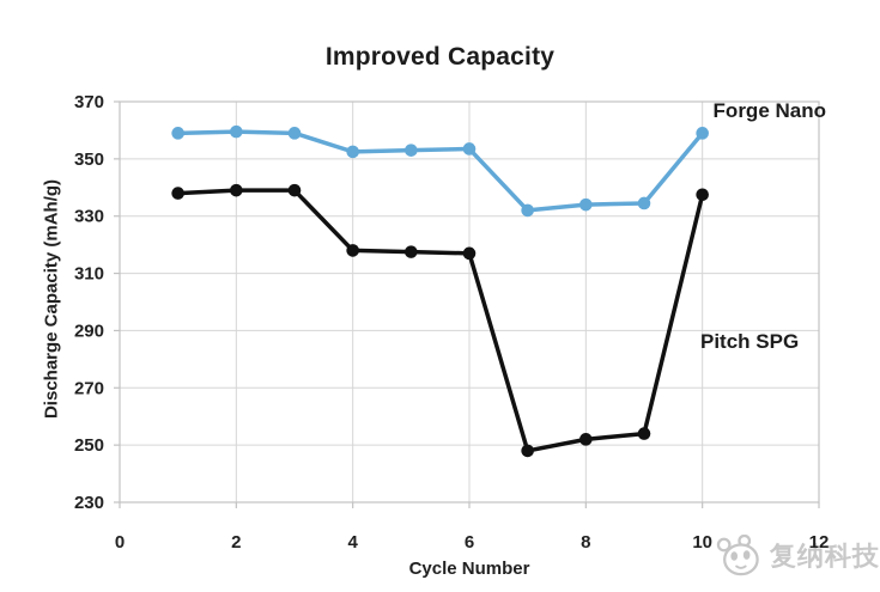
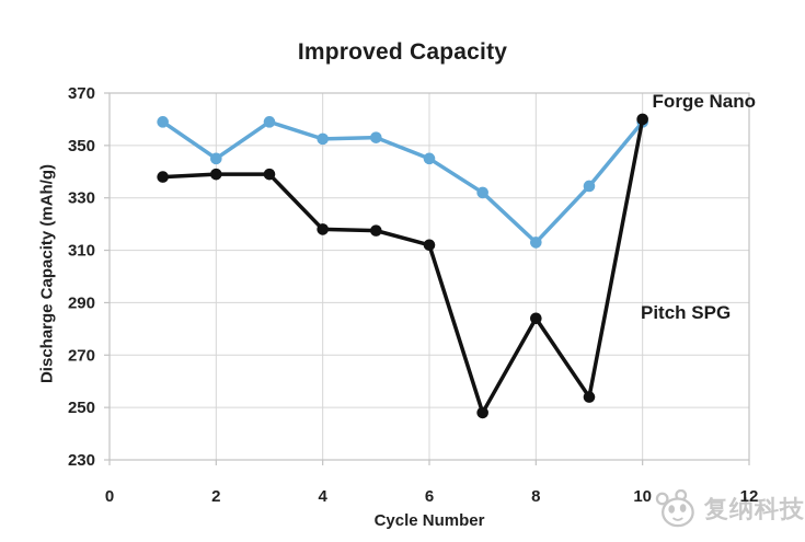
Forge Nano/2: 360 -> 345
Forge Nano/6: 354 -> 345
Pitch SPG/6: 317 -> 312
Forge Nano/8: 334 -> 313
Pitch SPG/8: 252 -> 284
Pitch SPG/10: 338 -> 360
